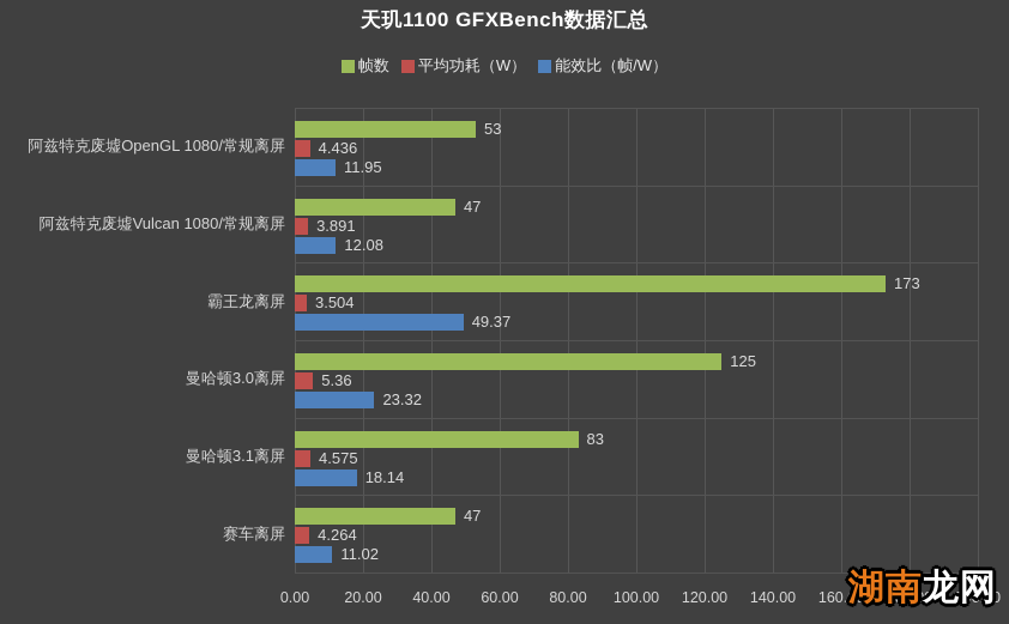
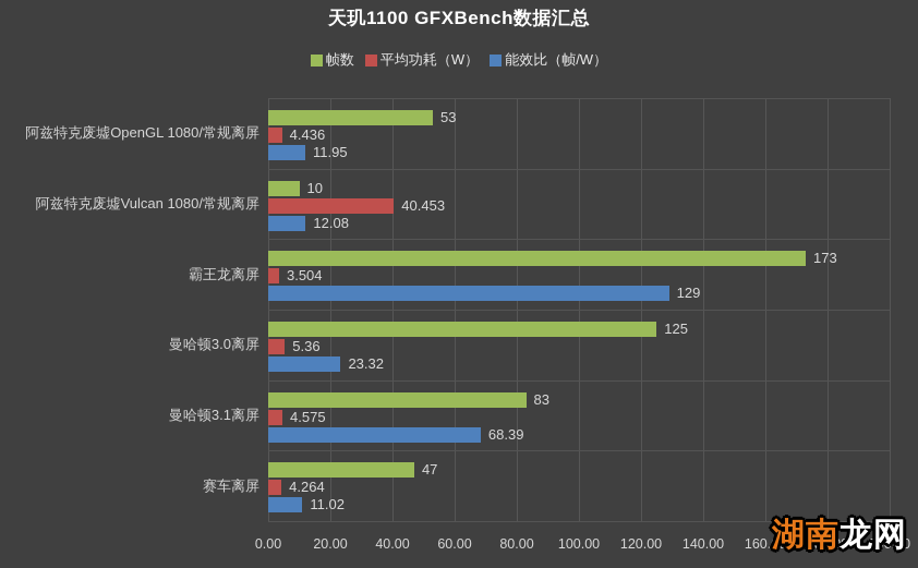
帧数/阿兹特克废墟Vulcan 1080/常规离屏: 47 -> 10
平均功耗（W）/阿兹特克废墟Vulcan 1080/常规离屏: 3.891 -> 40.453
能效比（帧/W）/霸王龙离屏: 49.37 -> 129
能效比（帧/W）/曼哈顿3.1离屏: 18.14 -> 68.39
